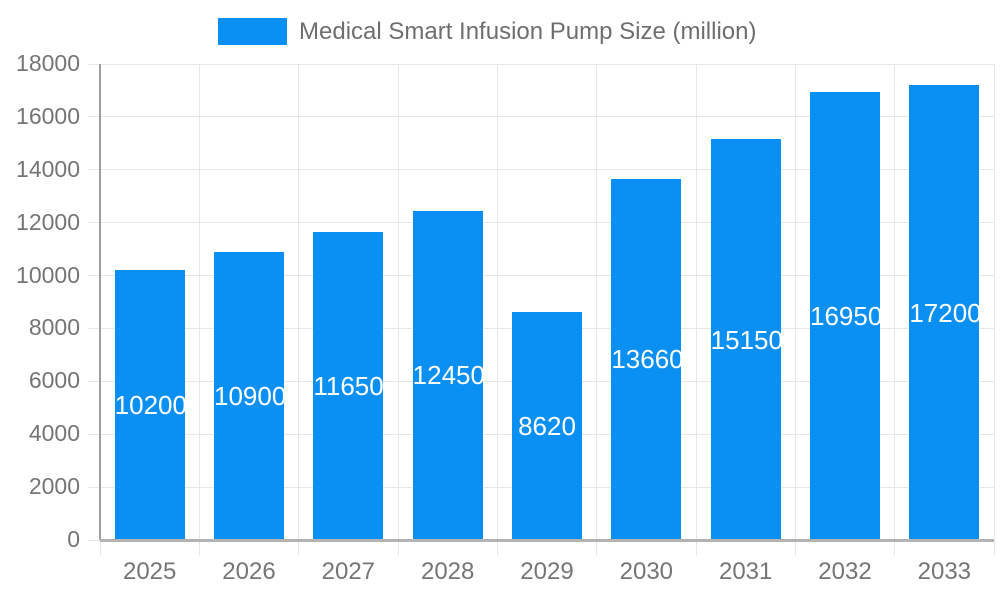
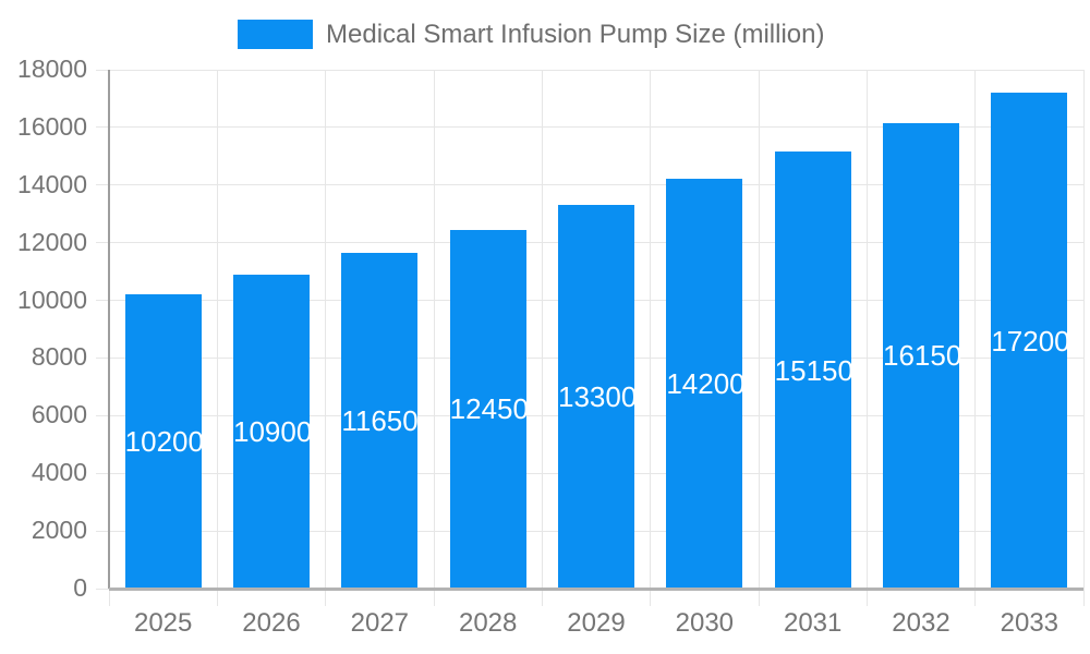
2029: 8620 -> 13300
2030: 13660 -> 14200
2032: 16950 -> 16150
